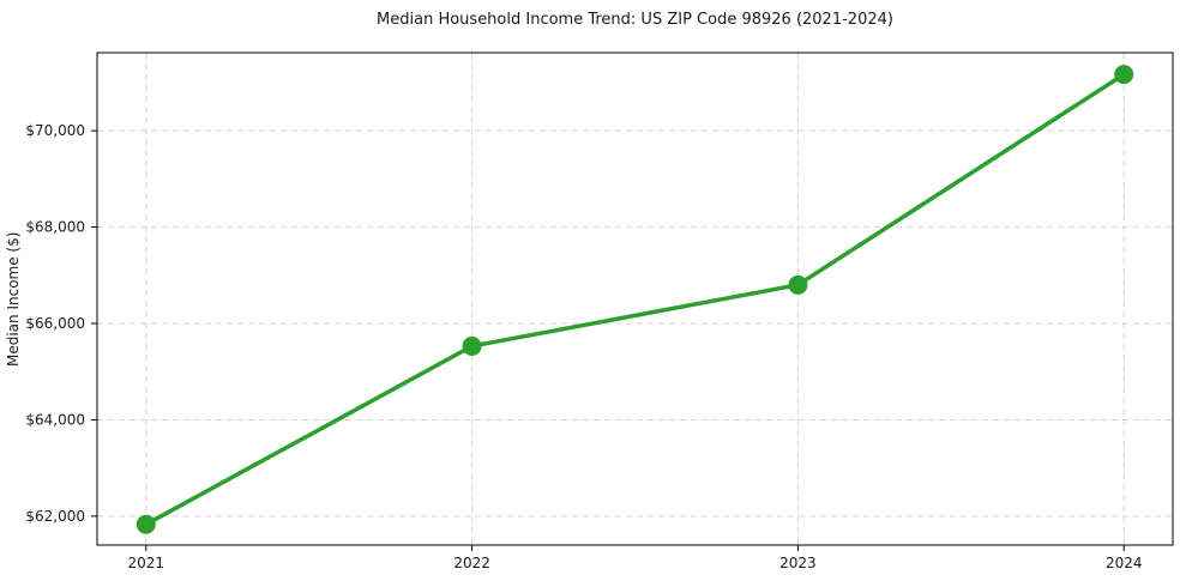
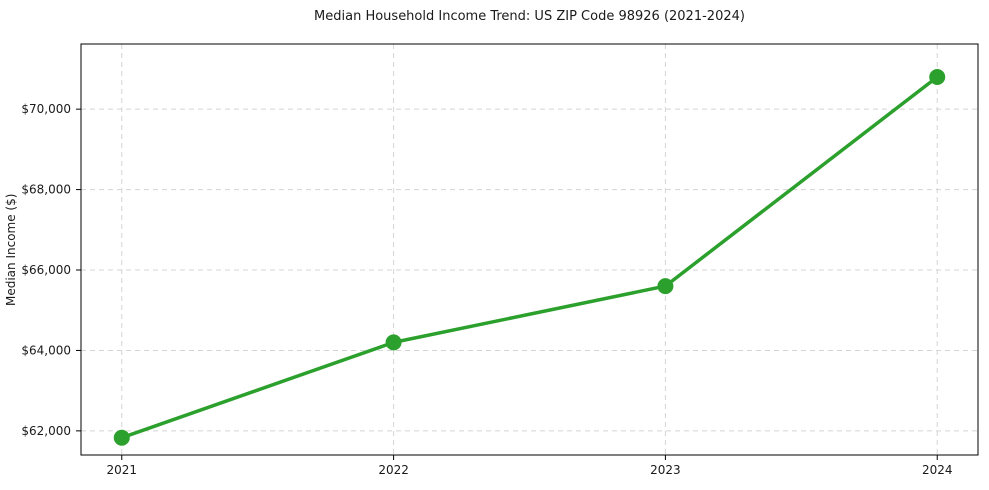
2022: $65500 -> $64200
2023: $66800 -> $65600
2024: $71200 -> $70800
